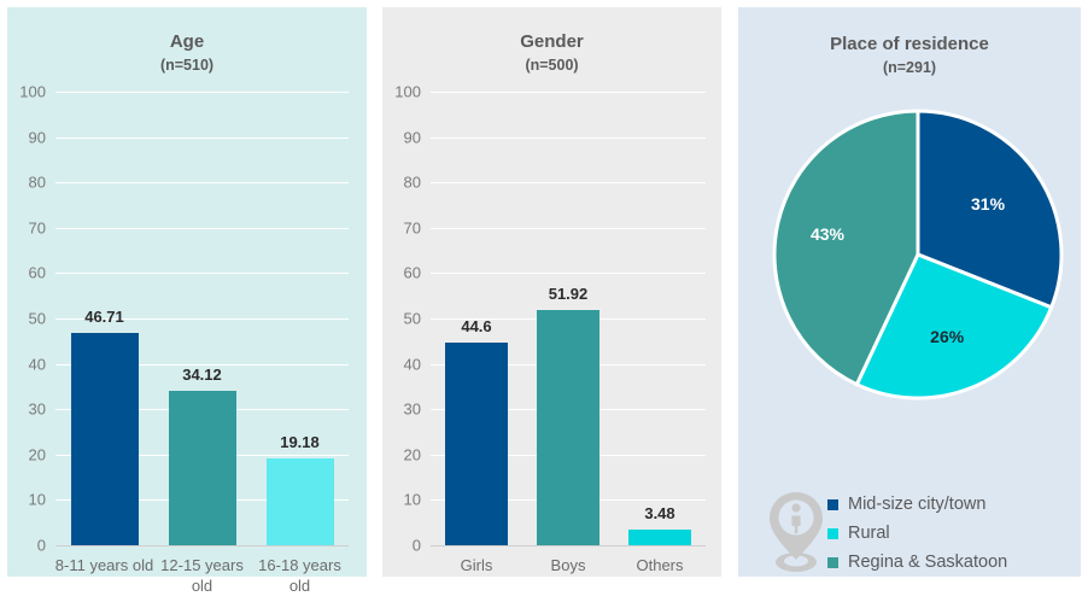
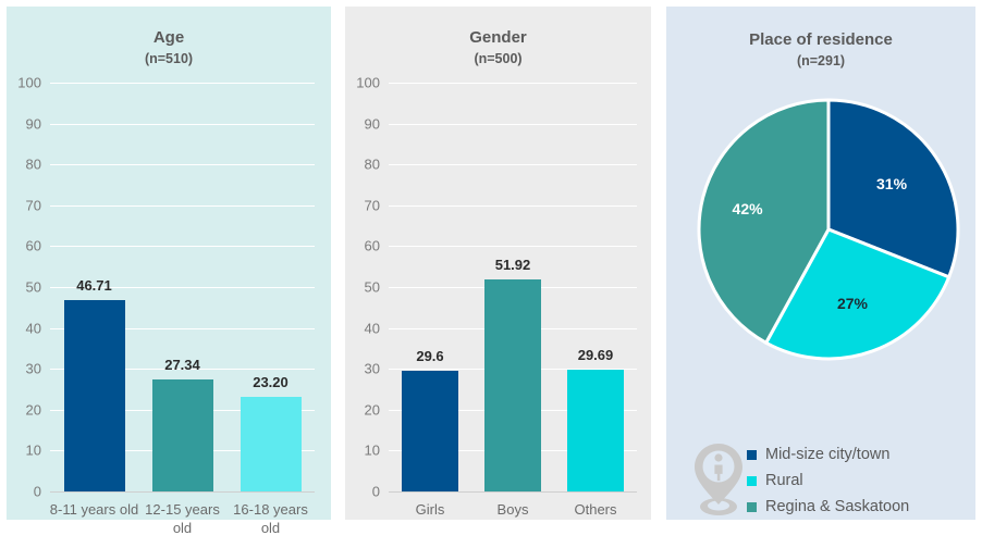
Age/12-15 years old: 34.12 -> 27.34
Age/16-18 years old: 19.18 -> 23.20
Gender/Girls: 44.6 -> 29.6
Gender/Others: 3.48 -> 29.69
Place of residence/Rural: 26% -> 27%
Place of residence/Regina & Saskatoon: 43% -> 42%
